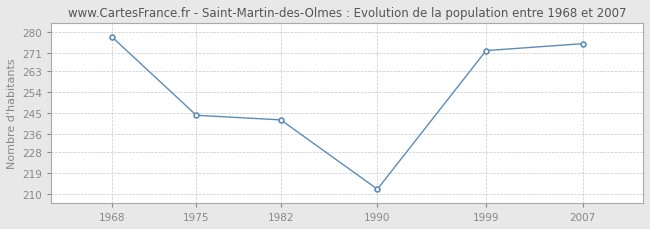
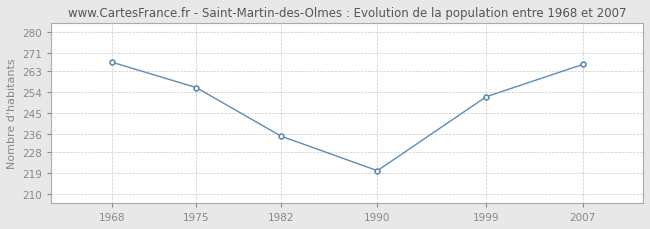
1968: 278 -> 267
1975: 244 -> 256
1982: 242 -> 235
1990: 212 -> 220
1999: 272 -> 252
2007: 275 -> 266
